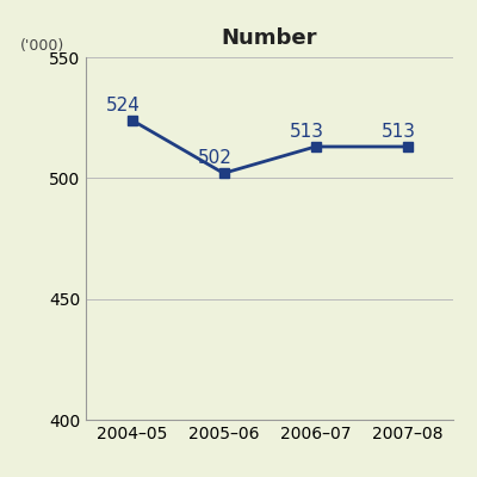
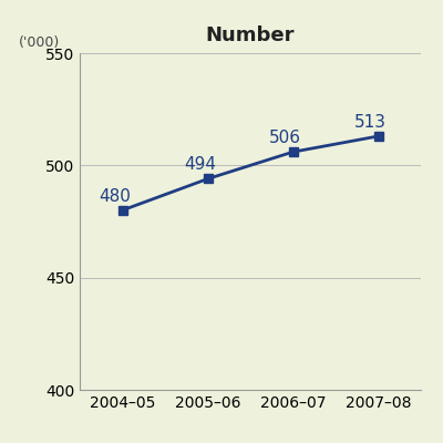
2004–05: 524 -> 480
2005–06: 502 -> 494
2006–07: 513 -> 506
